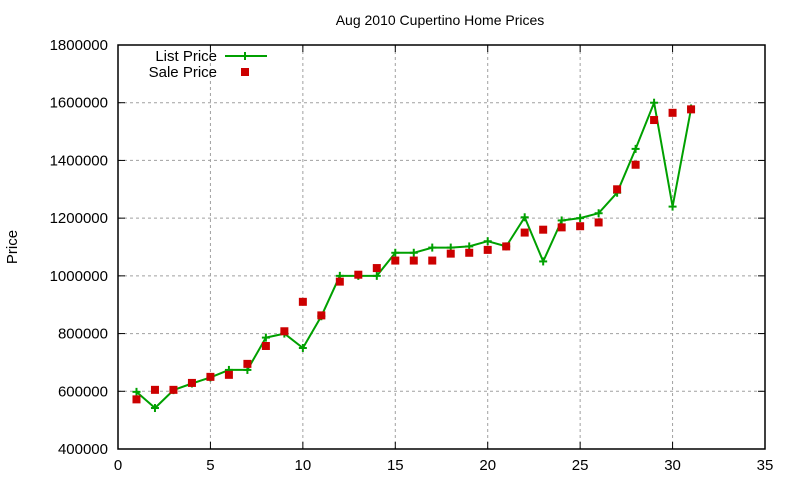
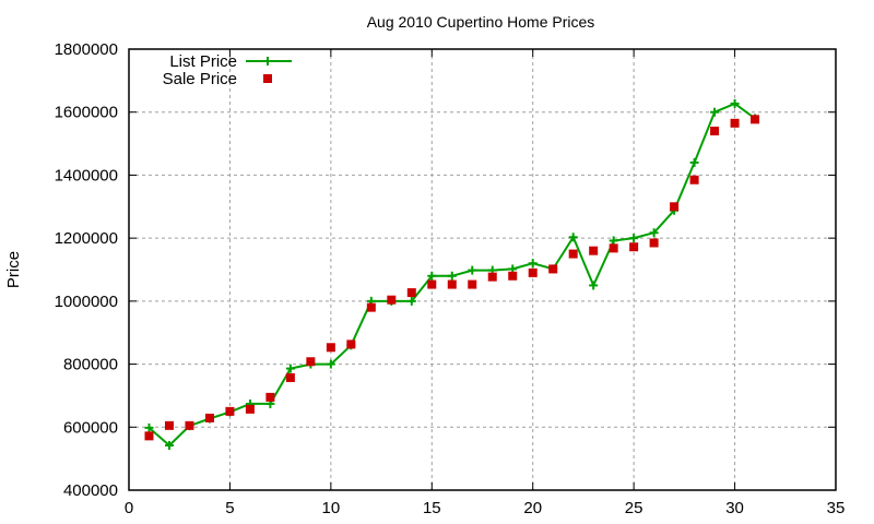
List Price/10: 750000 -> 800000
Sale Price/10: 910000 -> 850000
List Price/30: 1240000 -> 1630000
